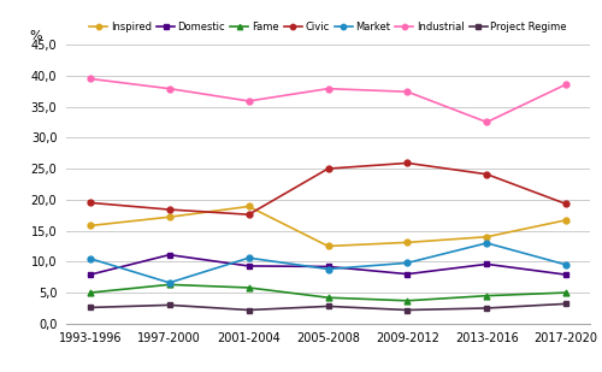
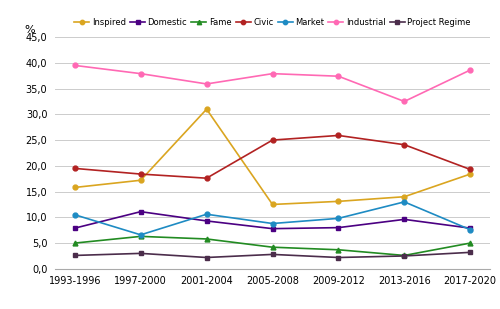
Inspired/2001-2004: 18,9 -> 31,0
Domestic/2005-2008: 9,2 -> 7,8
Fame/2013-2016: 4,5 -> 2,6
Inspired/2017-2020: 16,7 -> 18,4
Market/2017-2020: 9,5 -> 7,6
